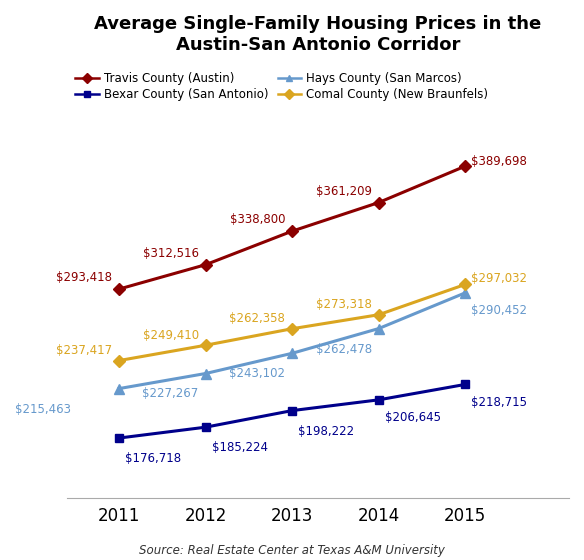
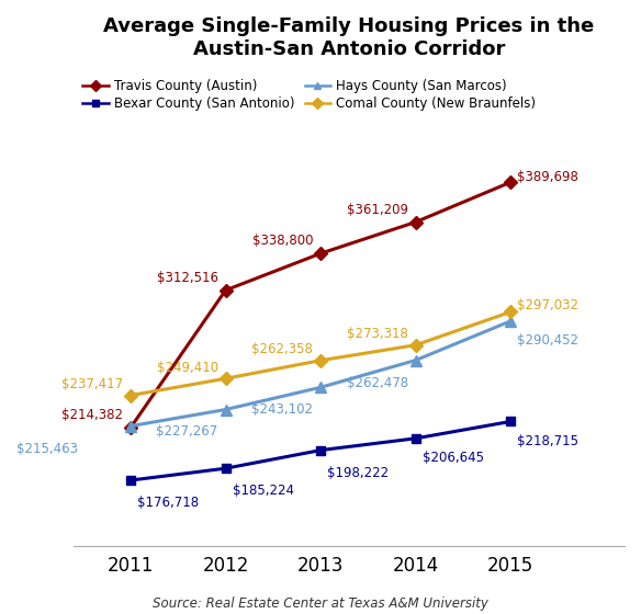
Travis County (Austin)/2011: $293,418 -> $214,382
